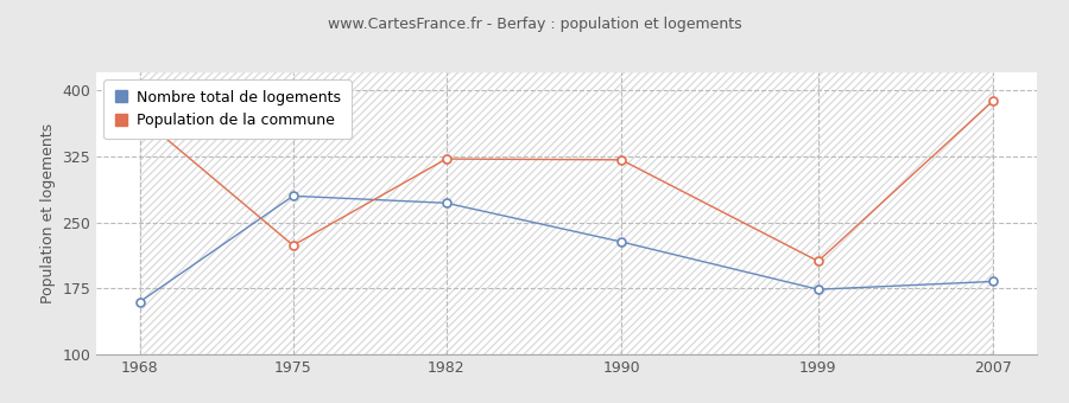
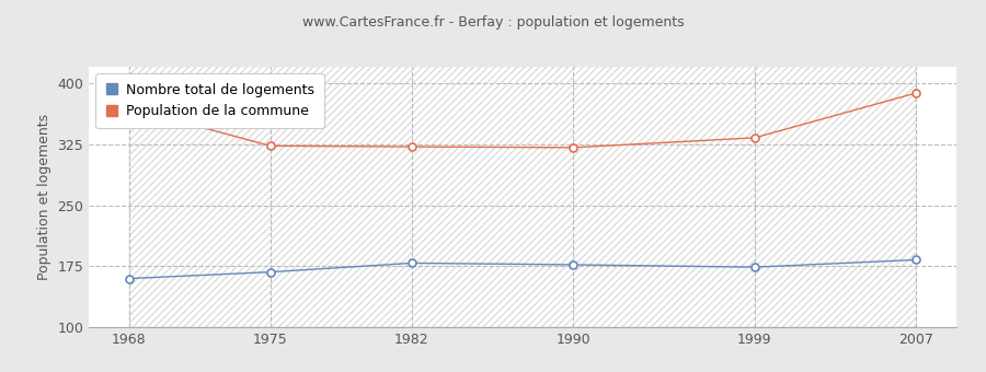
Nombre total de logements/1975: 280 -> 168
Population de la commune/1975: 224 -> 323
Nombre total de logements/1982: 272 -> 179
Nombre total de logements/1990: 228 -> 177
Population de la commune/1999: 206 -> 333
